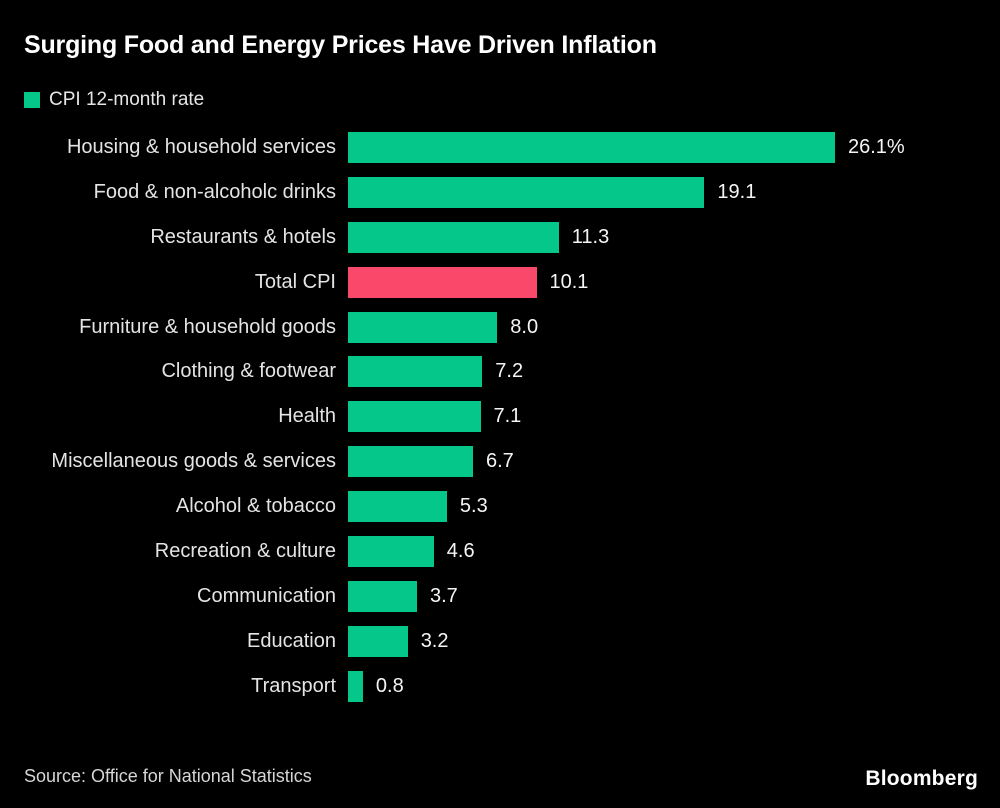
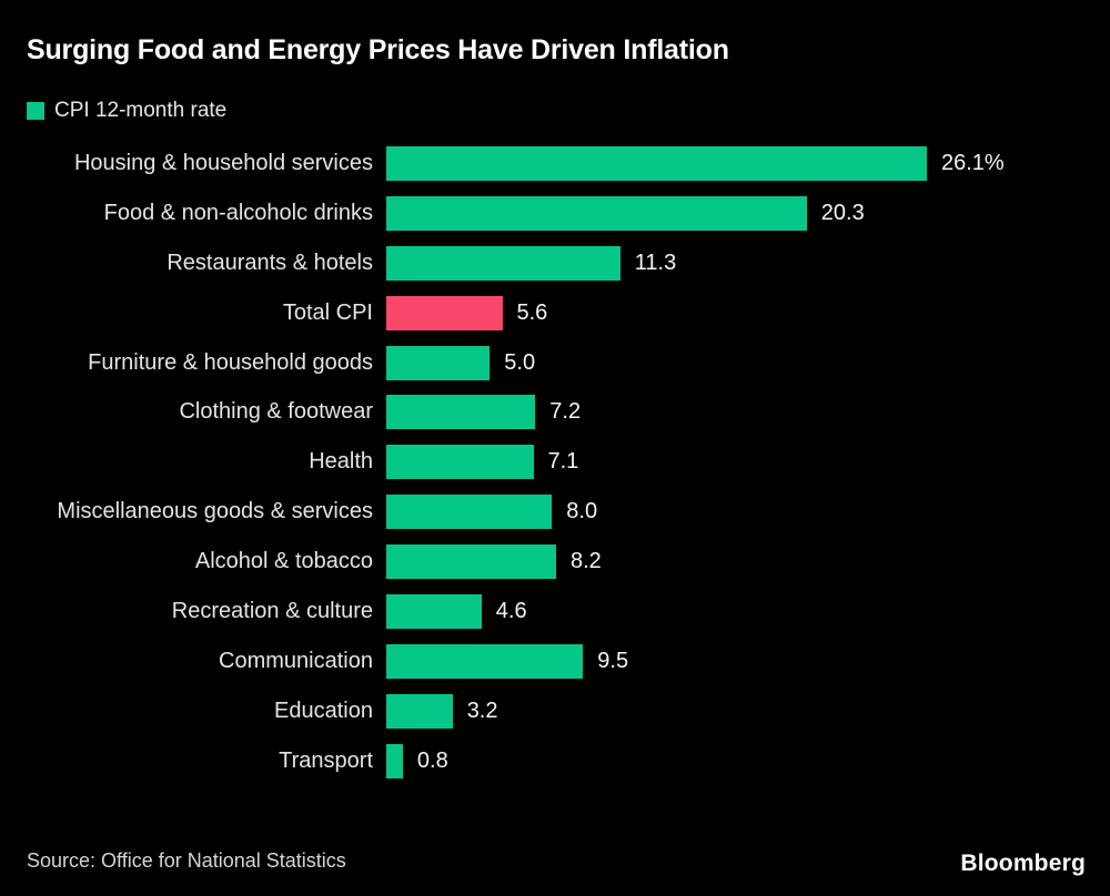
Food & non-alcoholc drinks: 19.1 -> 20.3
Total CPI: 10.1 -> 5.6
Furniture & household goods: 8.0 -> 5.0
Miscellaneous goods & services: 6.7 -> 8.0
Alcohol & tobacco: 5.3 -> 8.2
Communication: 3.7 -> 9.5
